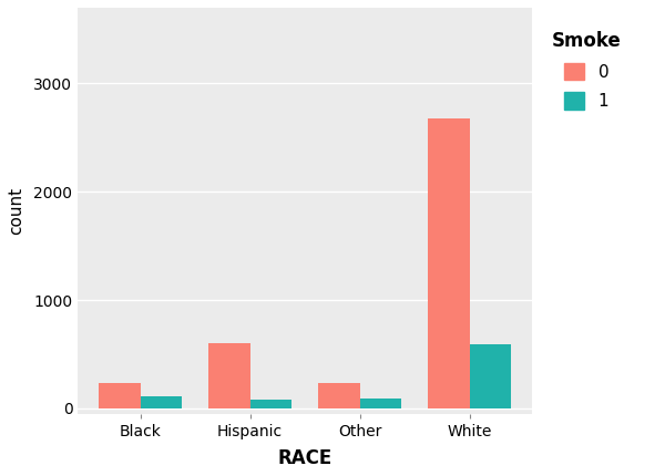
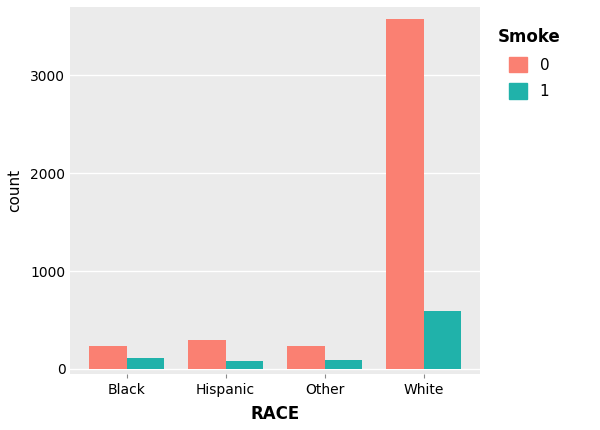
0/Hispanic: 600 -> 290
0/White: 2680 -> 3580
